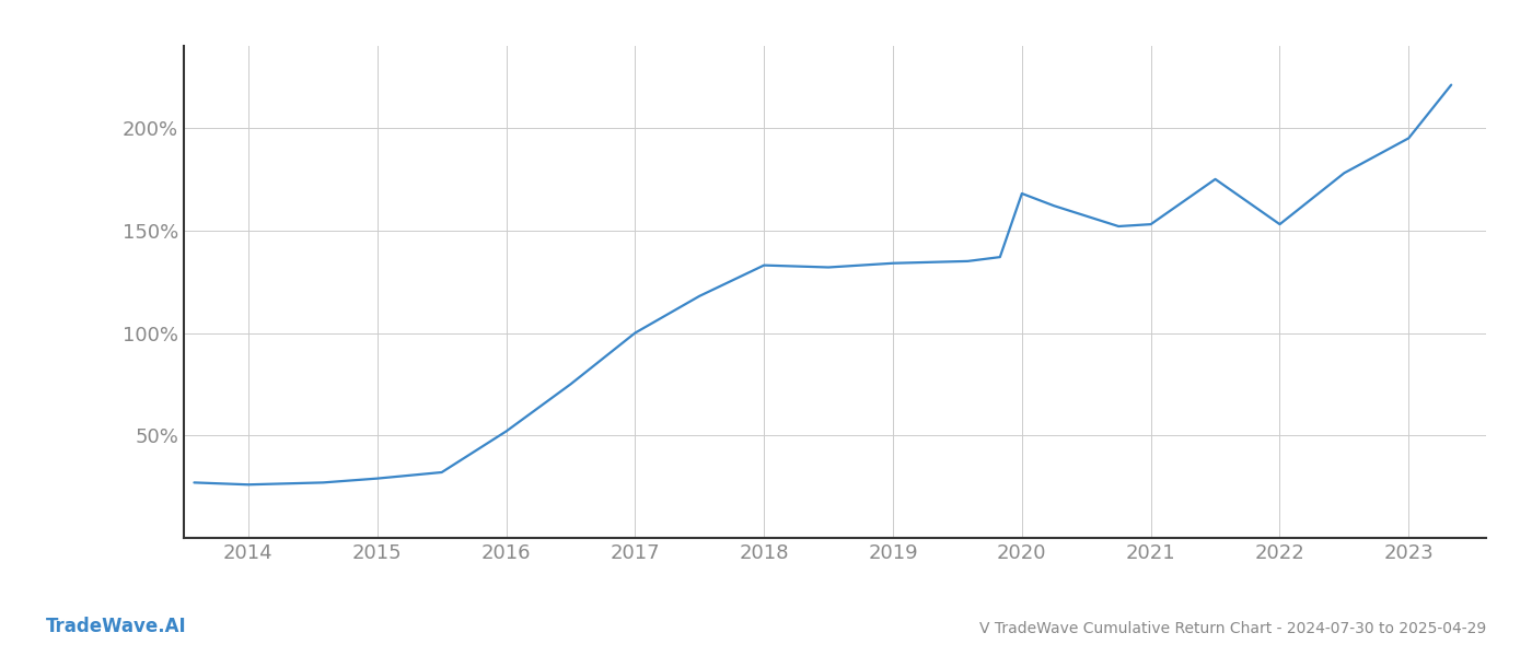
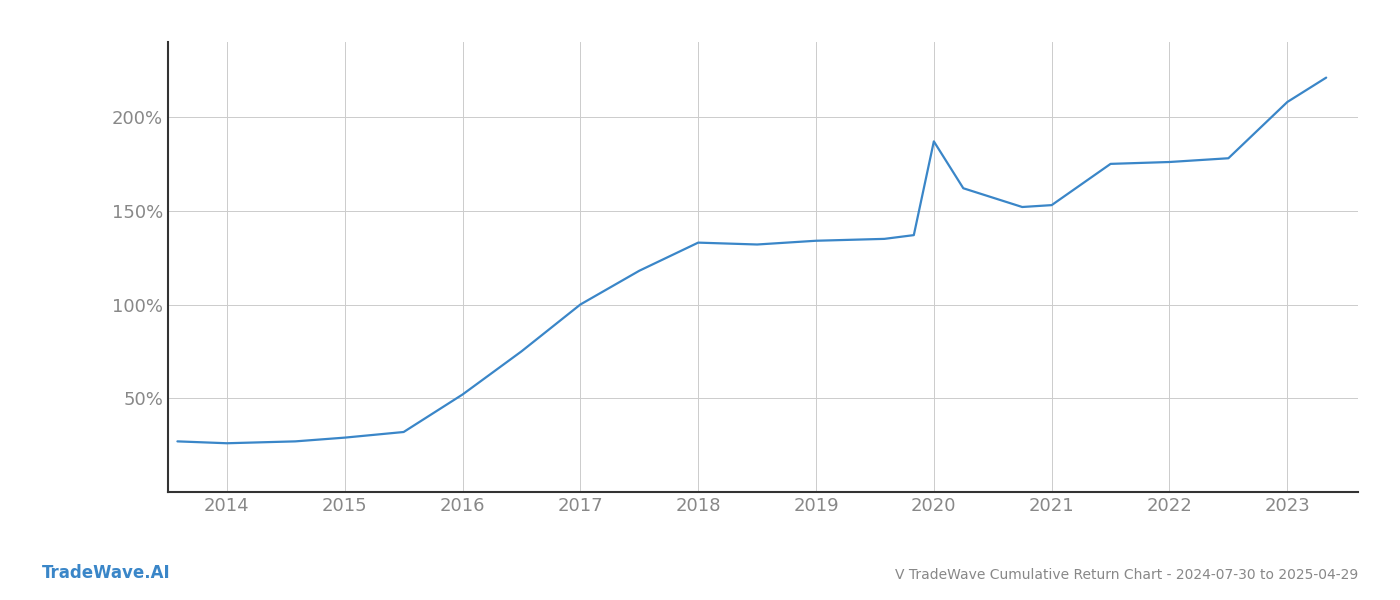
2020: 168% -> 187%
2022: 153% -> 176%
2023: 195% -> 208%
